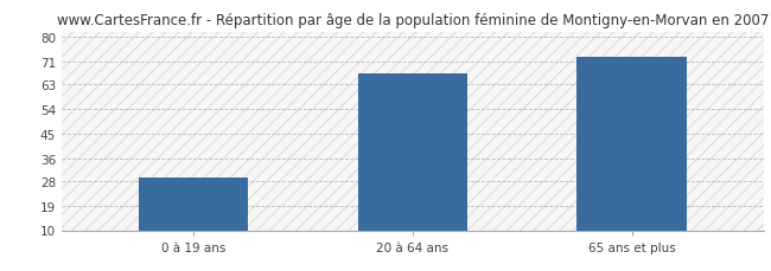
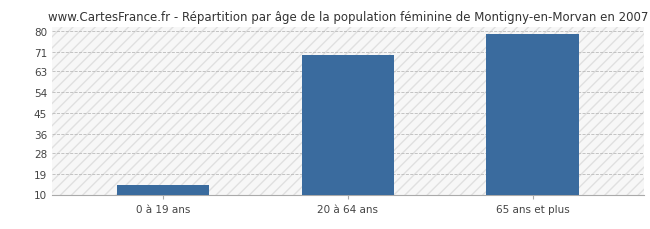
0 à 19 ans: 29 -> 14
20 à 64 ans: 67 -> 70
65 ans et plus: 73 -> 79
